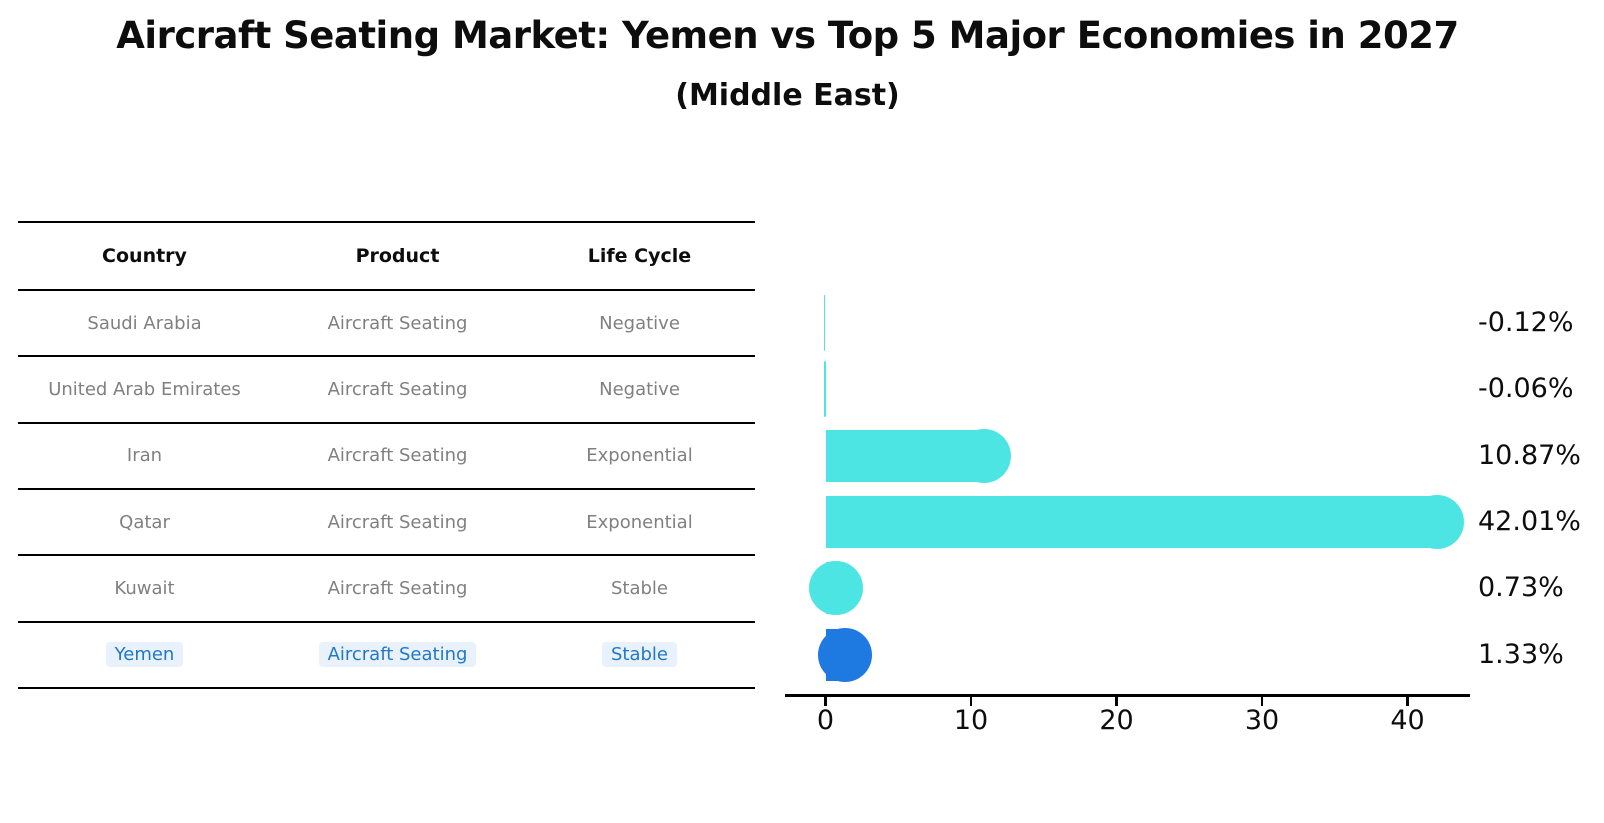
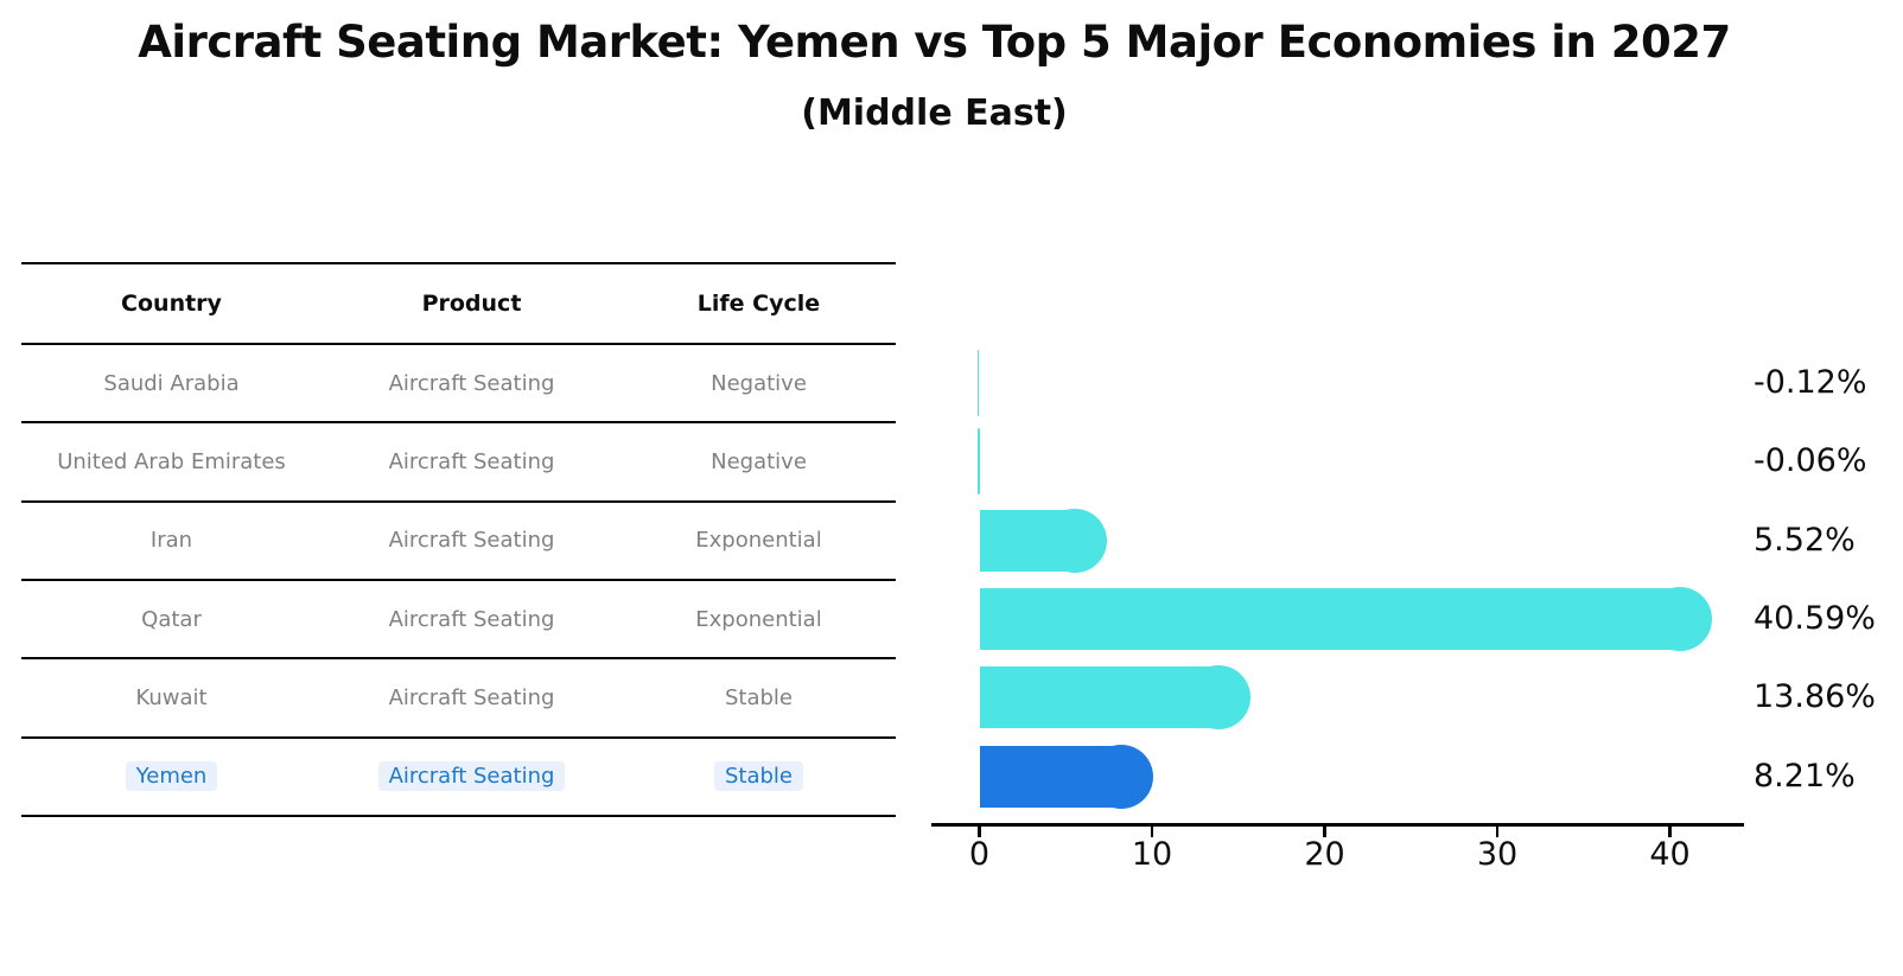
Iran: 10.87% -> 5.52%
Qatar: 42.01% -> 40.59%
Kuwait: 0.73% -> 13.86%
Yemen: 1.33% -> 8.21%
